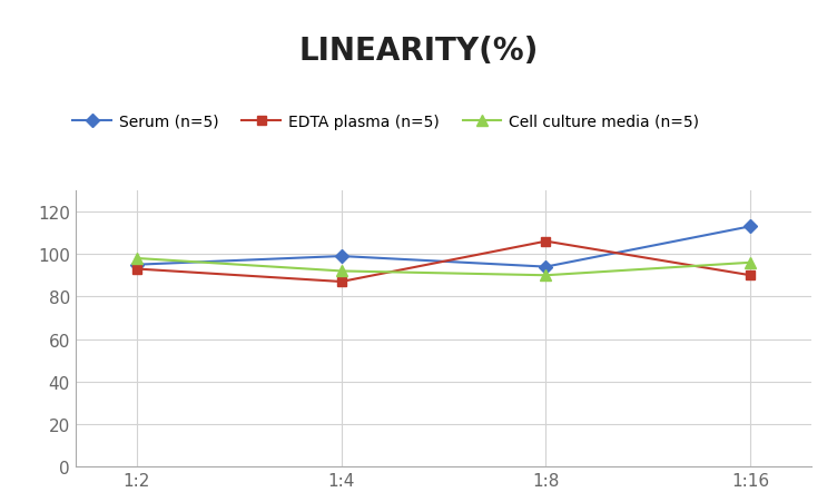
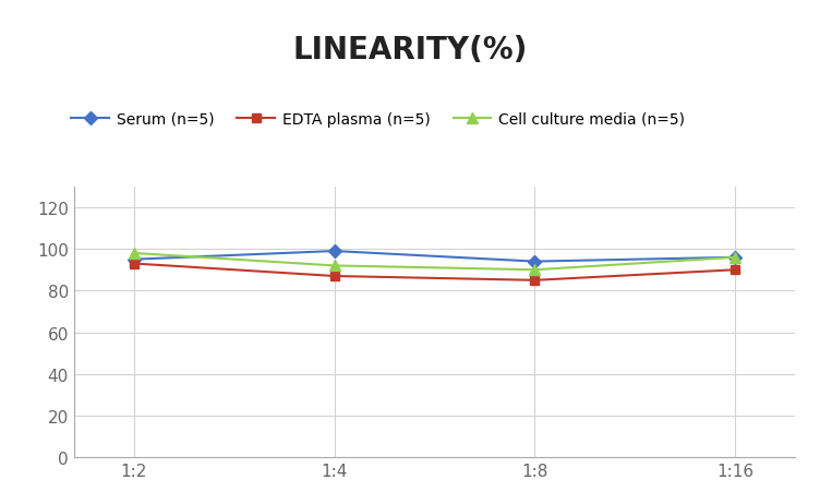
EDTA plasma (n=5)/1:8: 106 -> 85
Serum (n=5)/1:16: 113 -> 96
